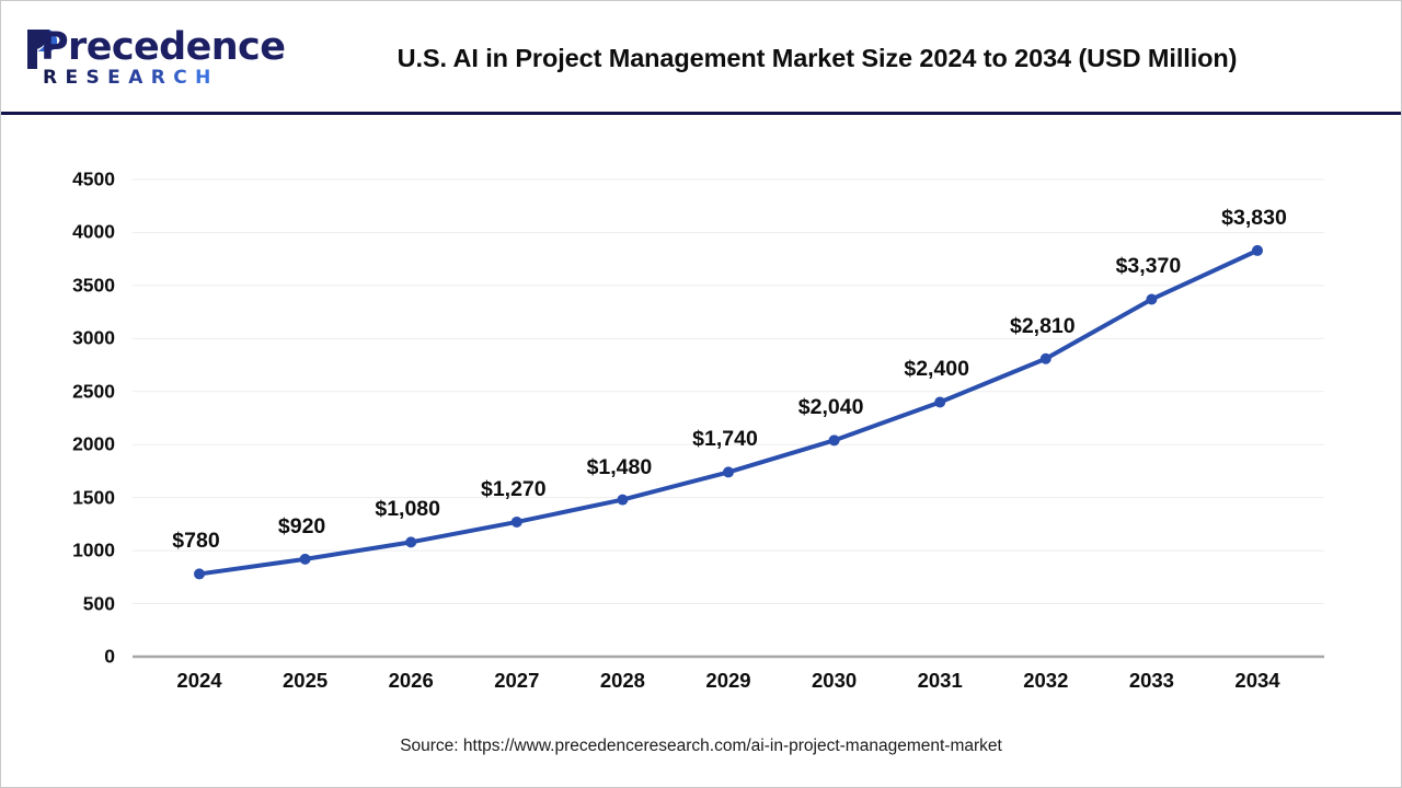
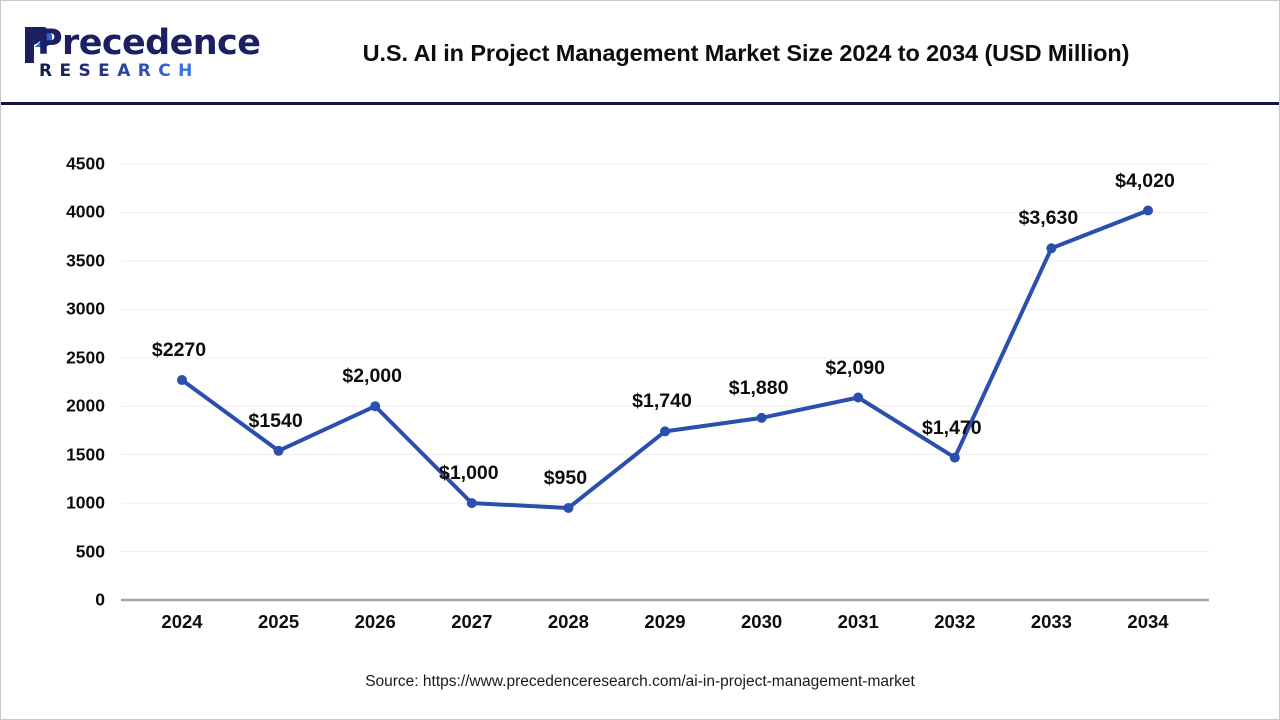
2024: $780 -> $2270
2025: $920 -> $1540
2026: $1,080 -> $2,000
2027: $1,270 -> $1,000
2028: $1,480 -> $950
2030: $2,040 -> $1,880
2031: $2,400 -> $2,090
2032: $2,810 -> $1,470
2033: $3,370 -> $3,630
2034: $3,830 -> $4,020
